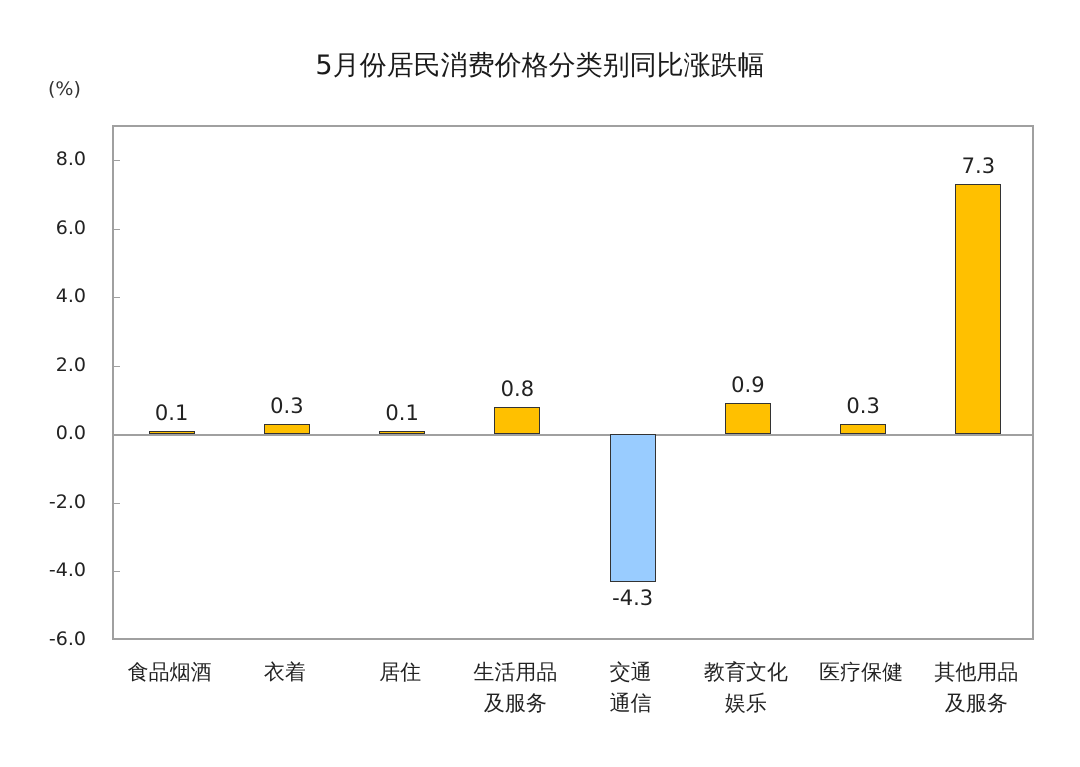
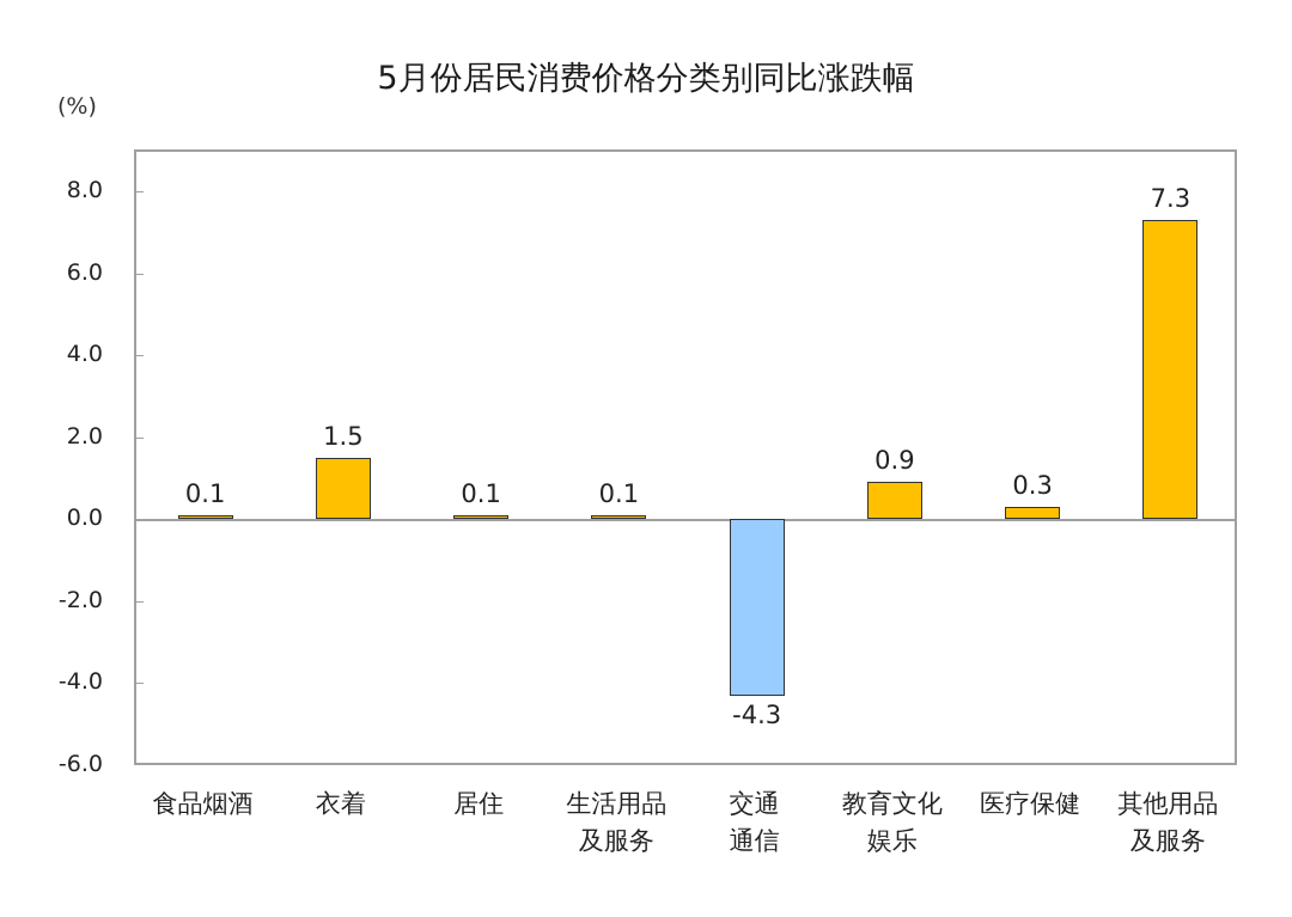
衣着: 0.3 -> 1.5
生活用品及服务: 0.8 -> 0.1
